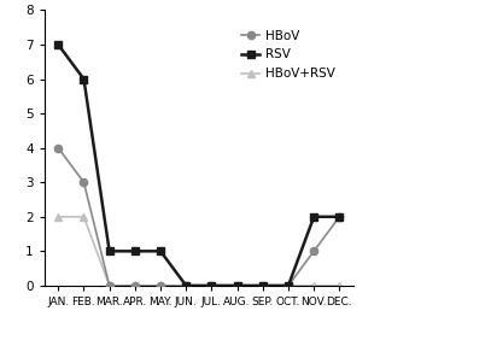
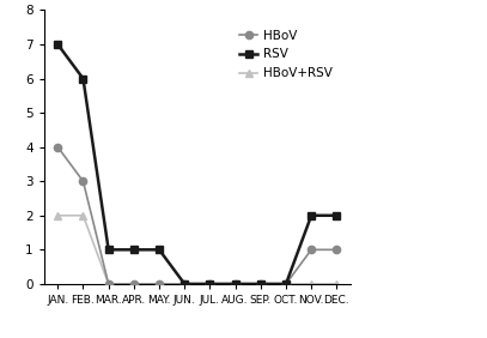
HBoV/DEC.: 2 -> 1
